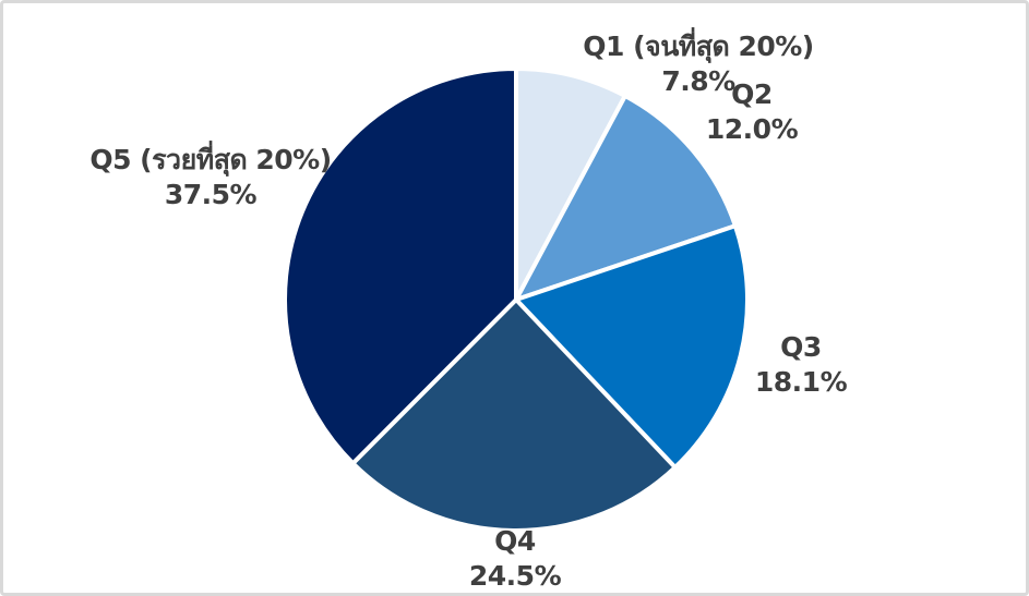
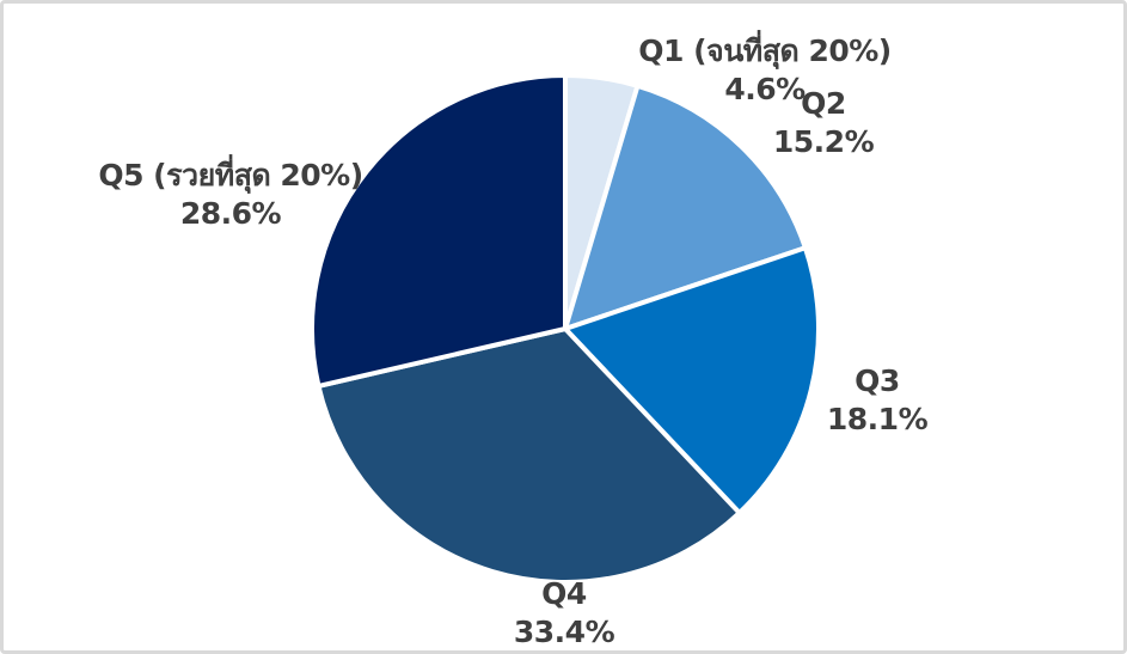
Q1 (จนที่สุด 20%): 7.8% -> 4.6%
Q2: 12.0% -> 15.2%
Q4: 24.5% -> 33.4%
Q5 (รวยที่สุด 20%): 37.5% -> 28.6%
